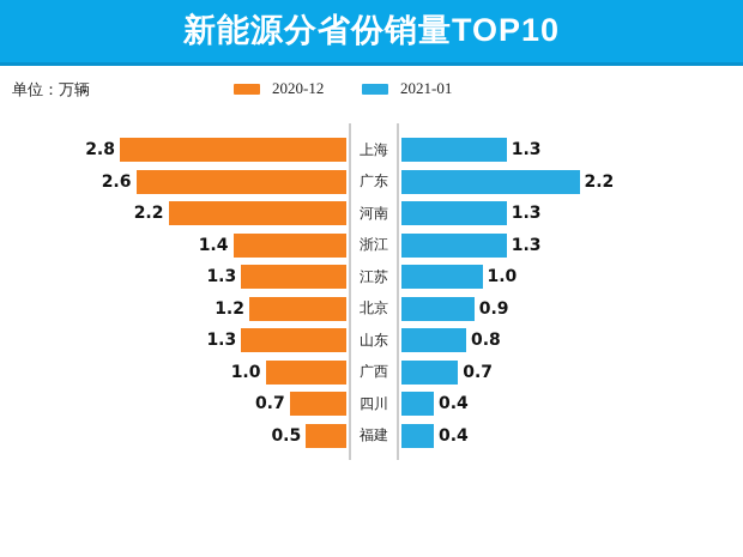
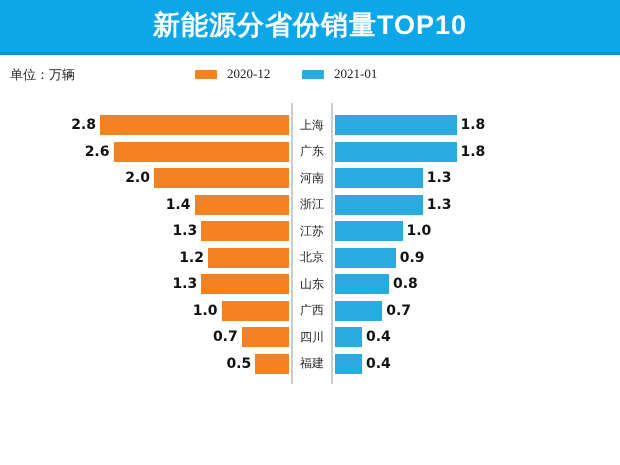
2021-01/上海: 1.3 -> 1.8
2021-01/广东: 2.2 -> 1.8
2020-12/河南: 2.2 -> 2.0
